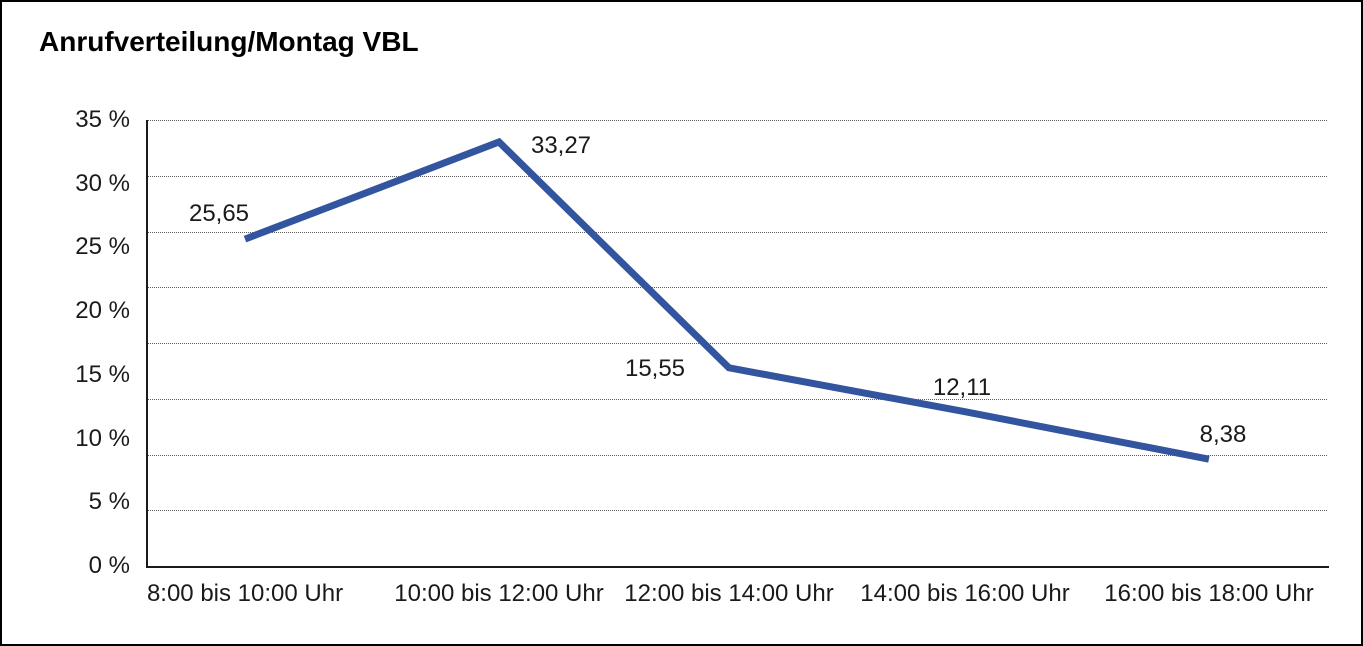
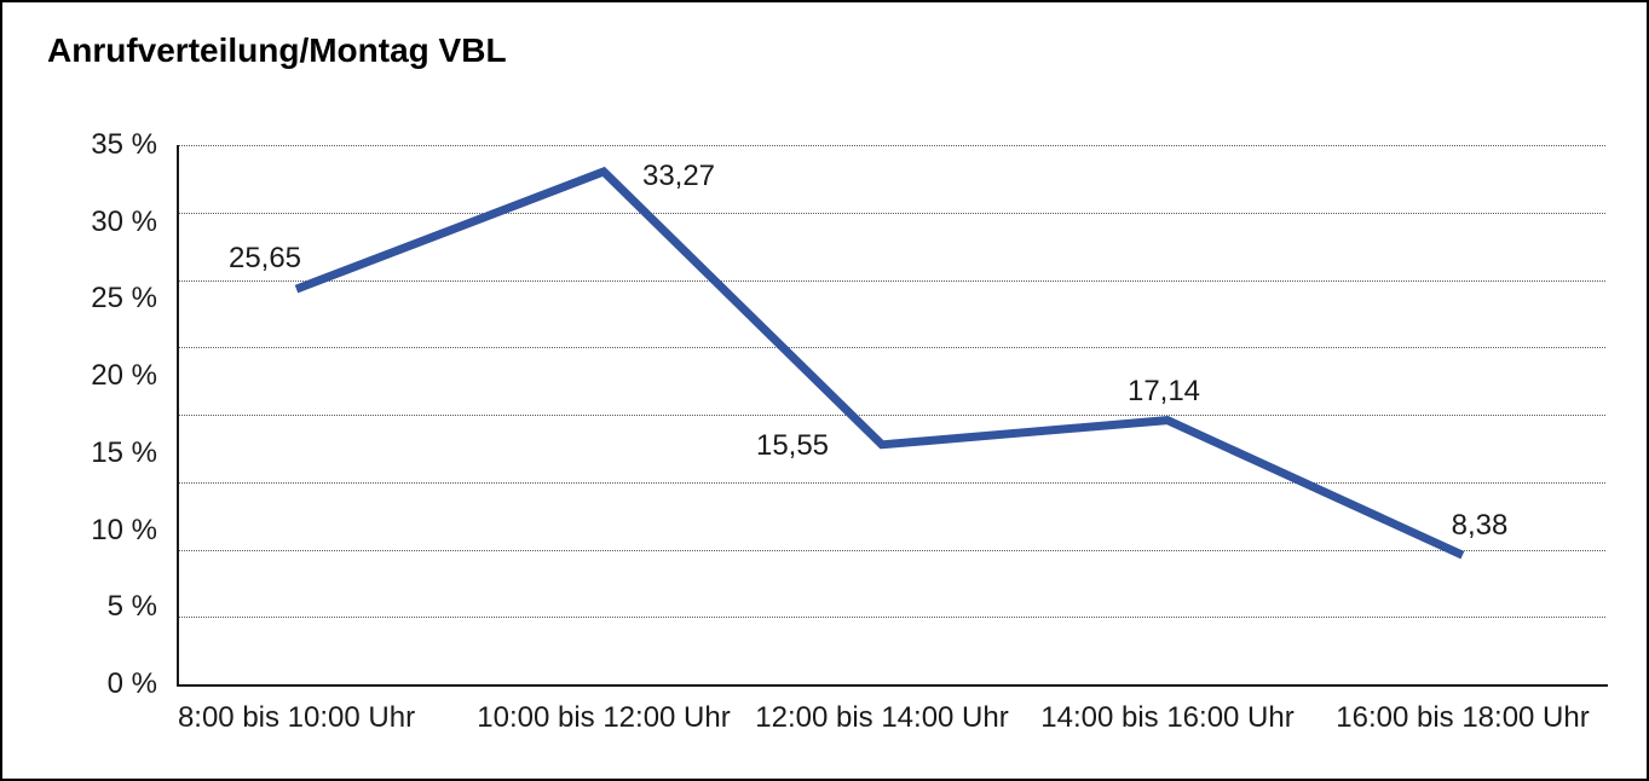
14:00 bis 16:00 Uhr: 12,11 -> 17,14
